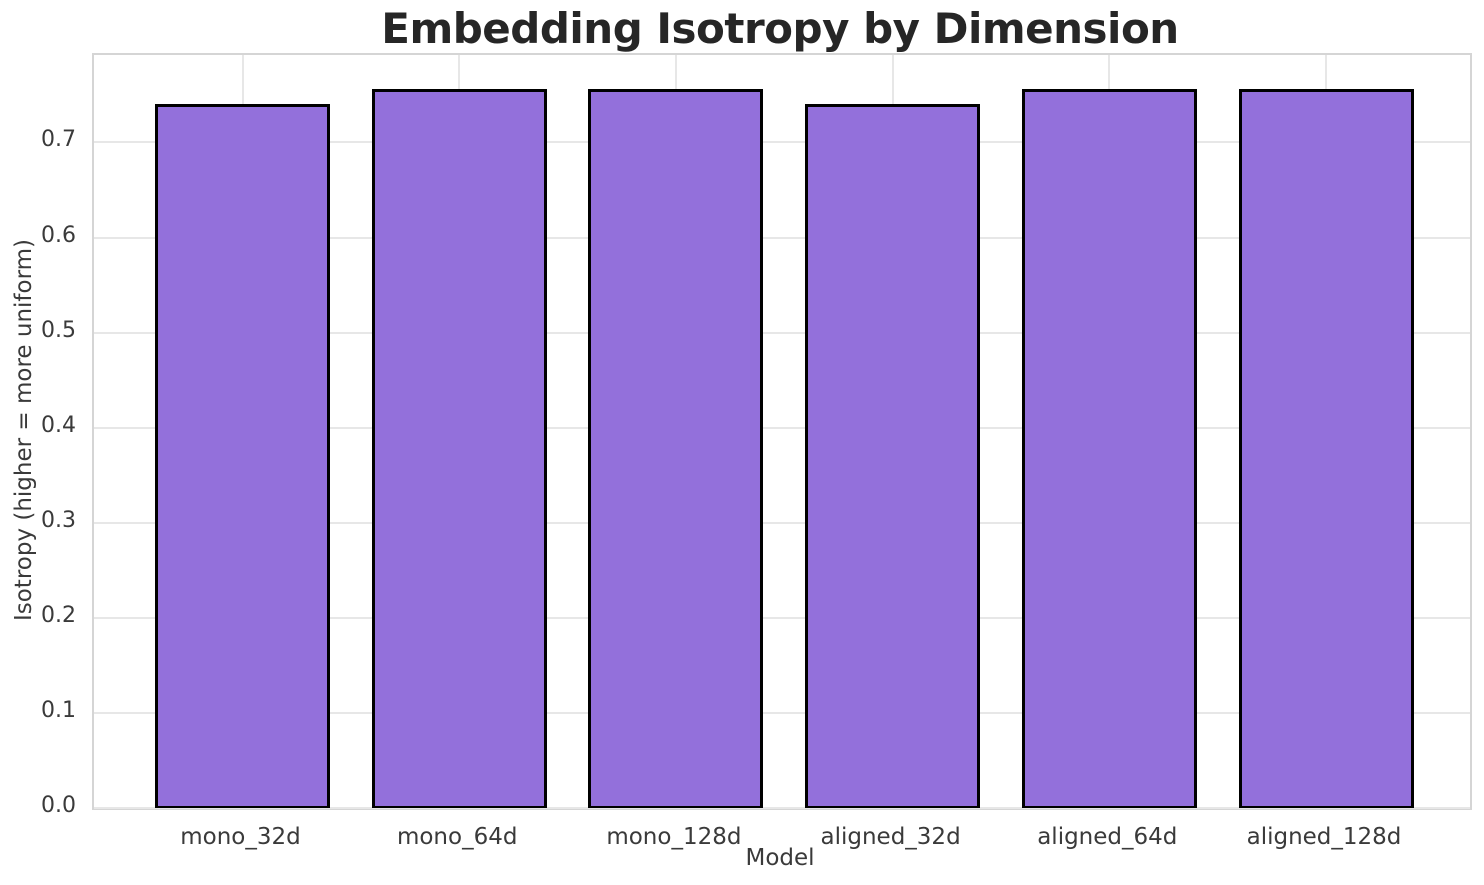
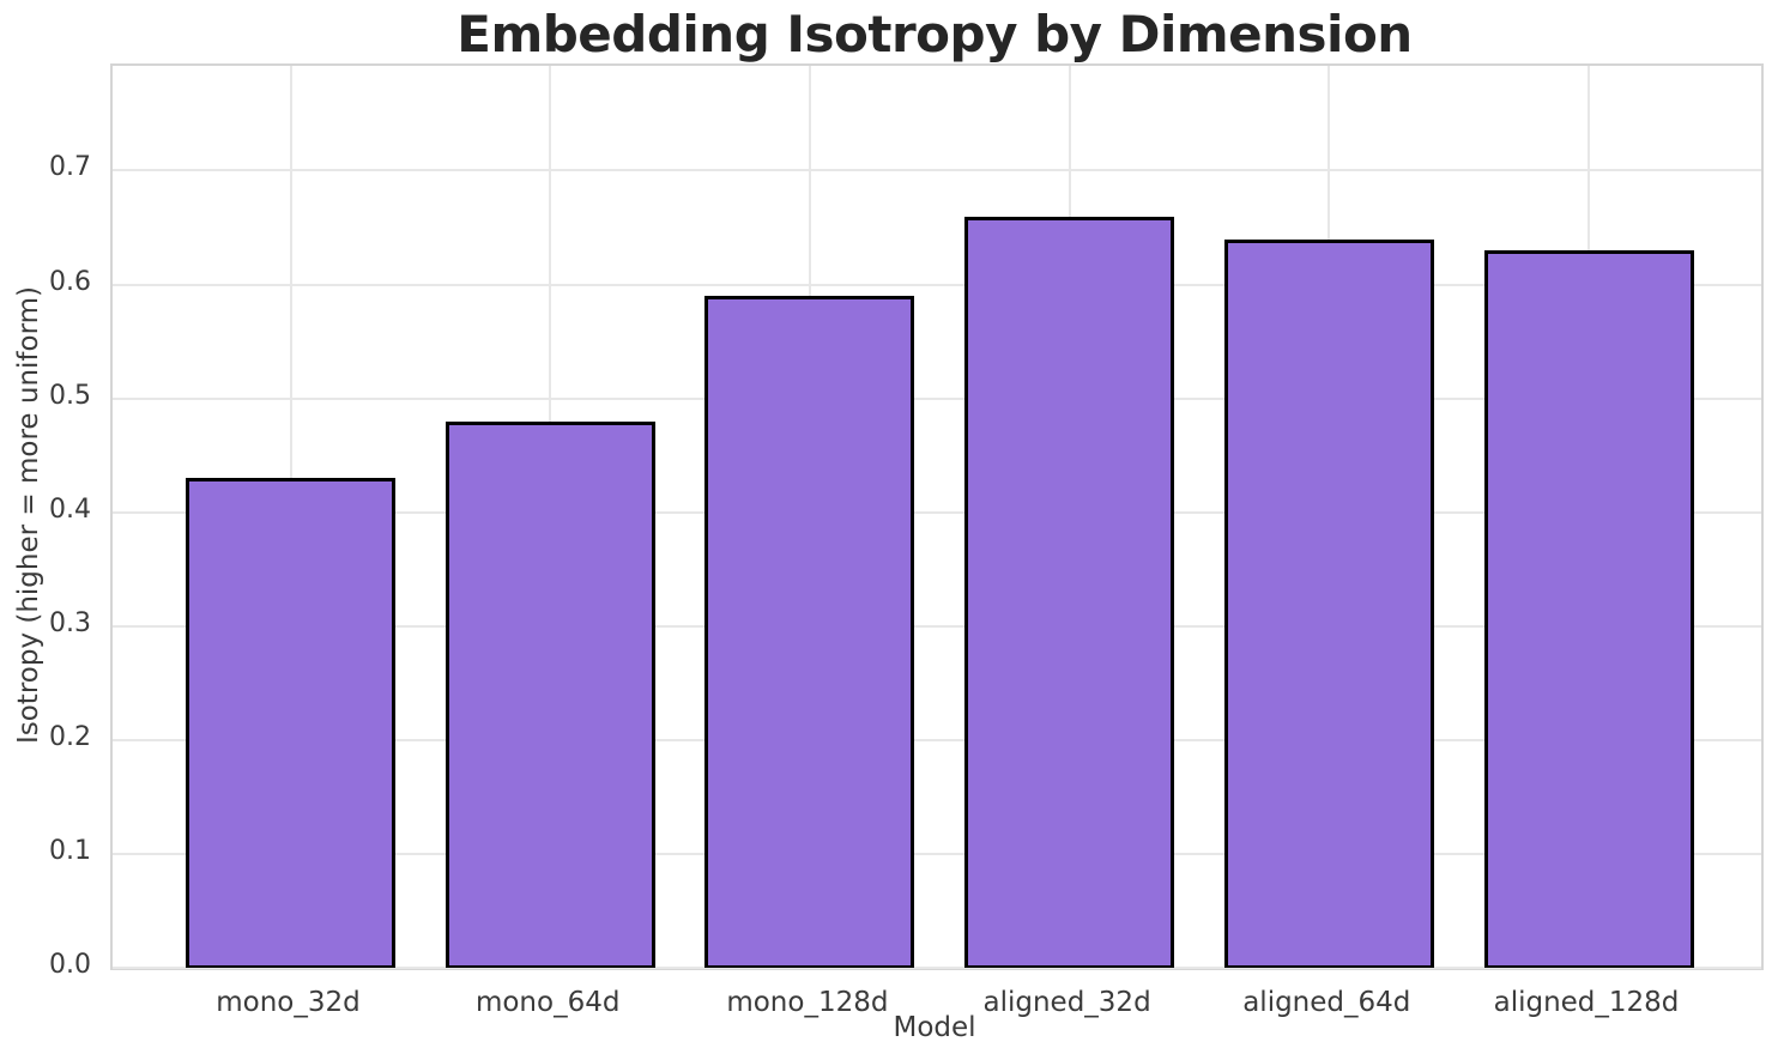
mono_32d: 0.74 -> 0.43
mono_64d: 0.76 -> 0.48
mono_128d: 0.76 -> 0.59
aligned_32d: 0.74 -> 0.66
aligned_64d: 0.76 -> 0.64
aligned_128d: 0.76 -> 0.63
